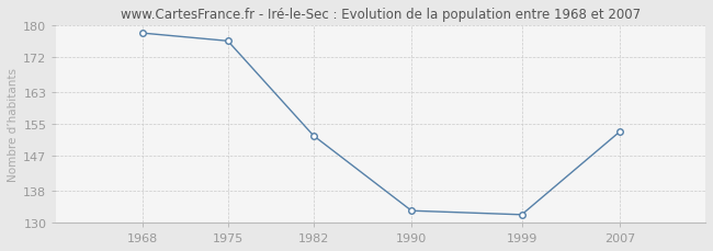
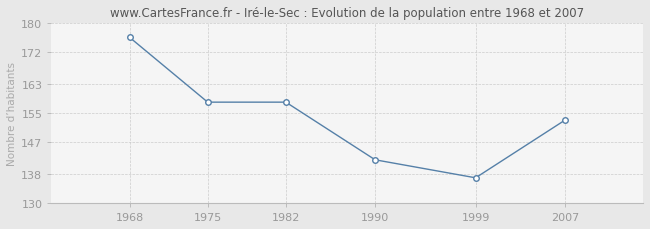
1968: 178 -> 176
1975: 176 -> 158
1982: 152 -> 158
1990: 133 -> 142
1999: 132 -> 137
